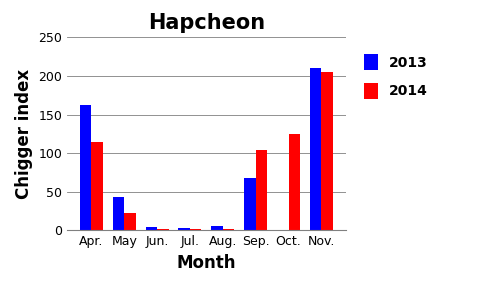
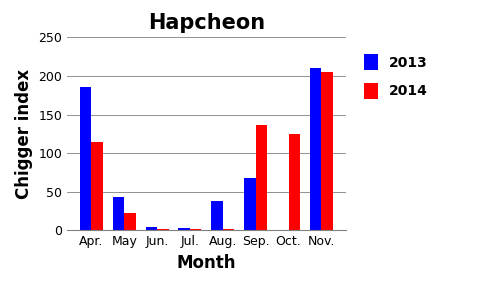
2013/Apr.: 163 -> 186
2013/Aug.: 6 -> 38
2014/Sep.: 104 -> 136
